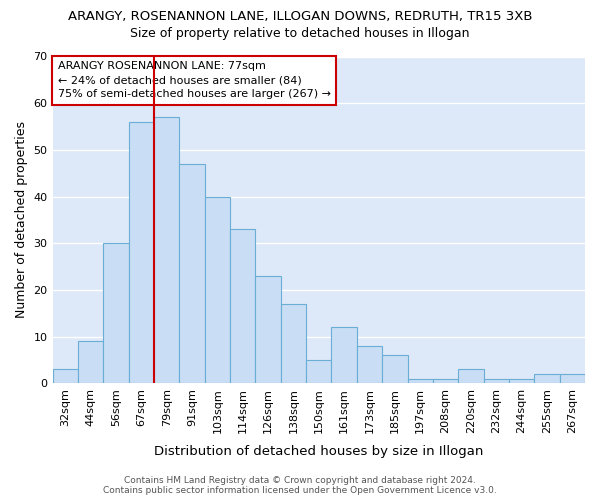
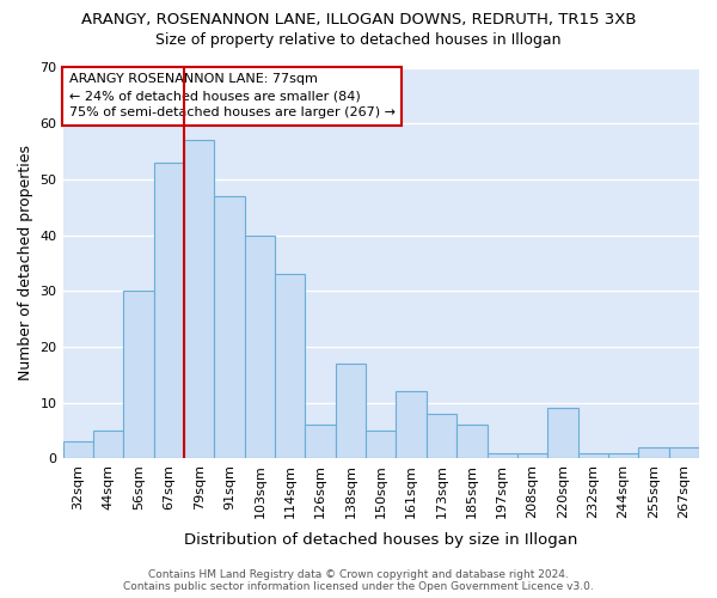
44sqm: 9 -> 5
67sqm: 56 -> 53
126sqm: 23 -> 6
220sqm: 3 -> 9
